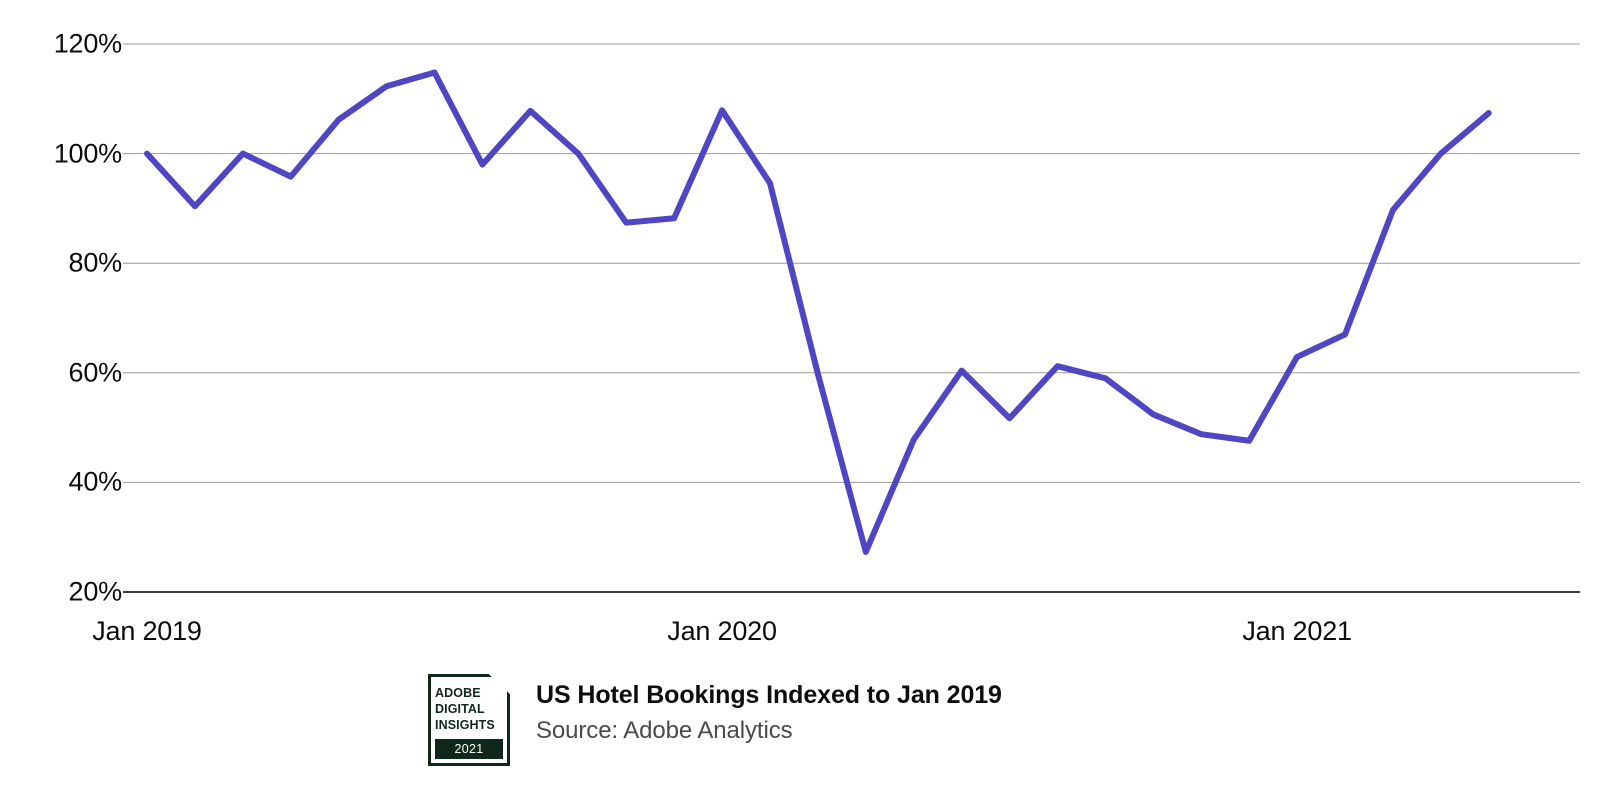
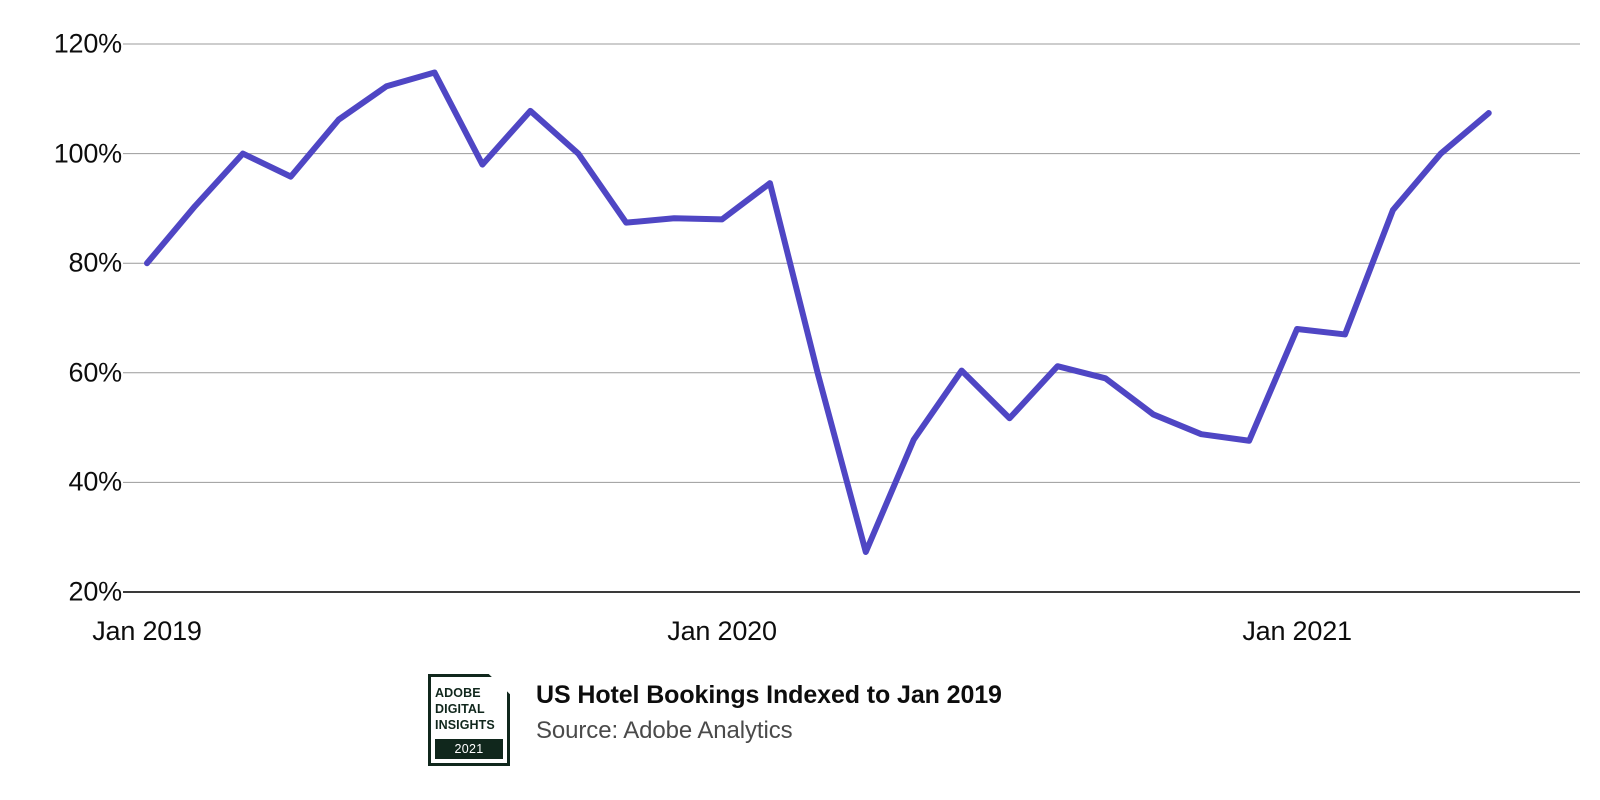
Jan 2019: 100% -> 80%
Jan 2020: 108% -> 88%
Jan 2021: 63% -> 68%
